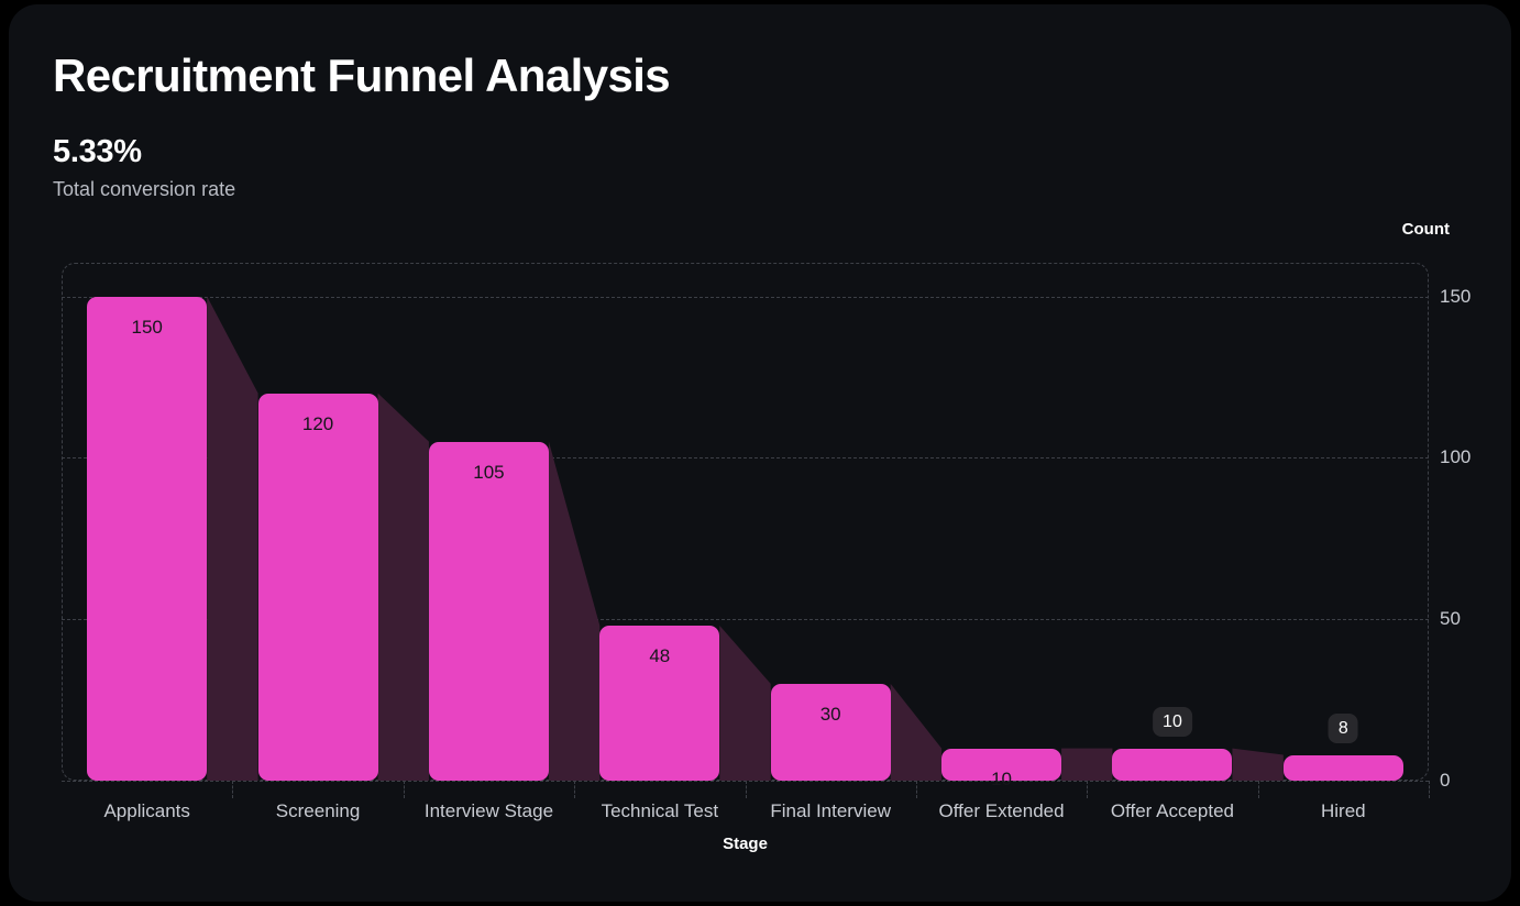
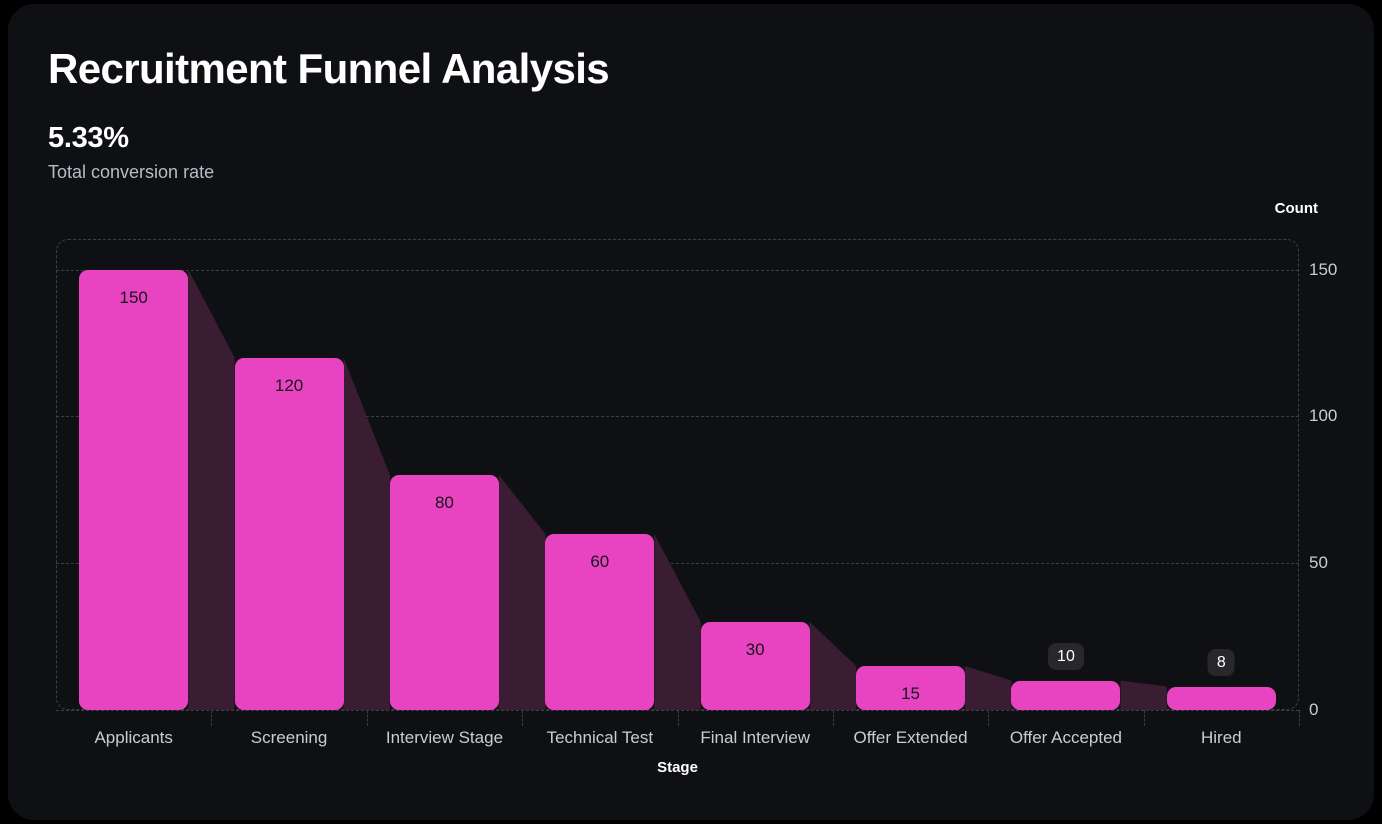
Interview Stage: 105 -> 80
Technical Test: 48 -> 60
Offer Extended: 10 -> 15
